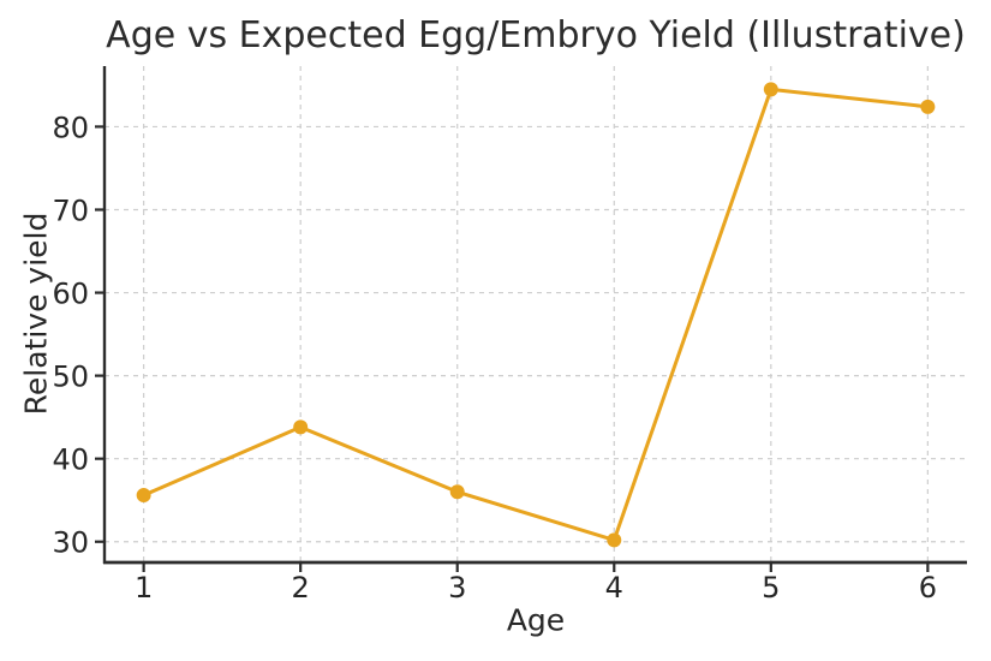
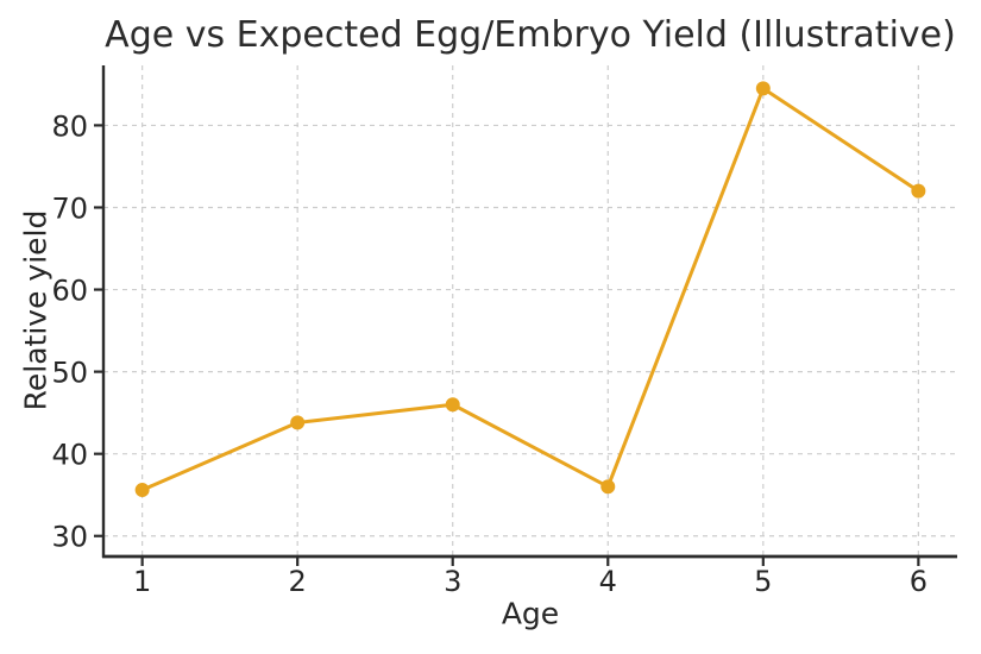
3: 36 -> 46
4: 30 -> 36
6: 82 -> 72
